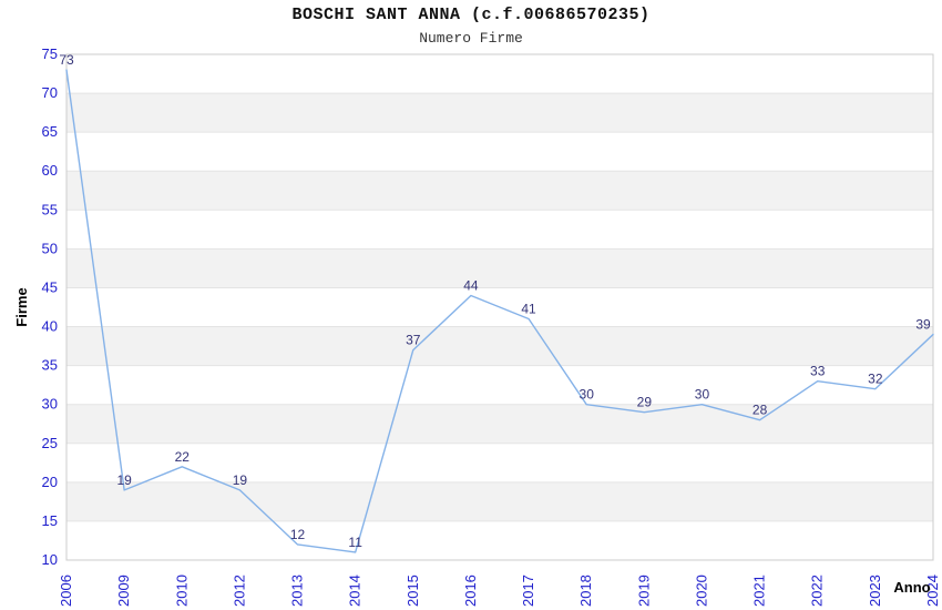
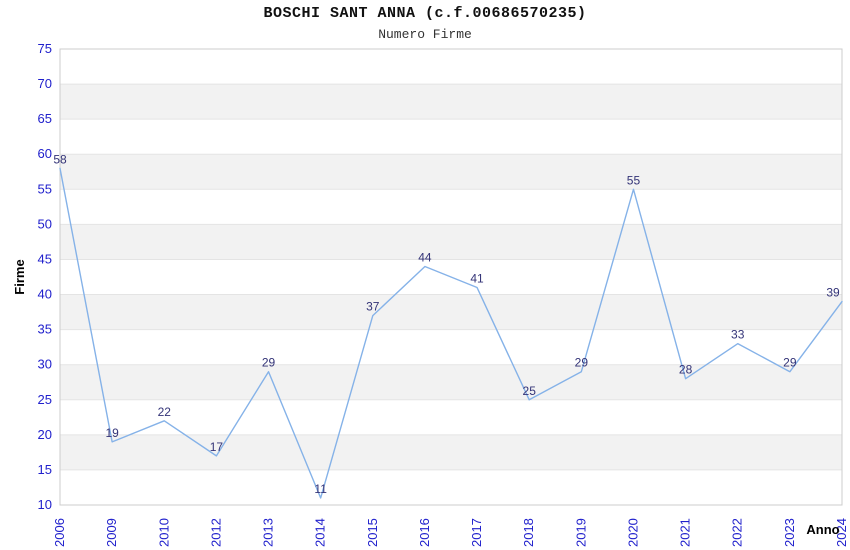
2006: 73 -> 58
2012: 19 -> 17
2013: 12 -> 29
2018: 30 -> 25
2020: 30 -> 55
2023: 32 -> 29
